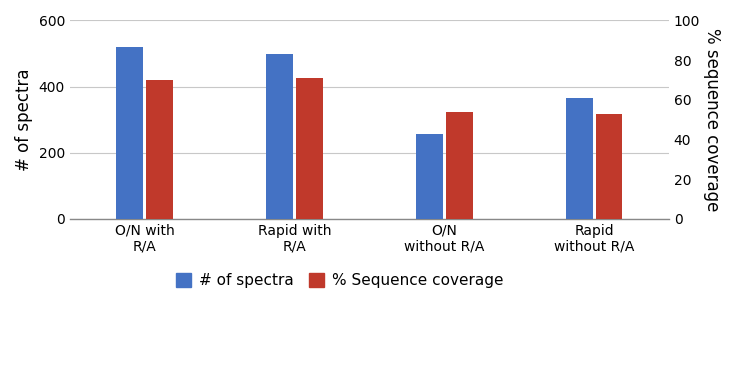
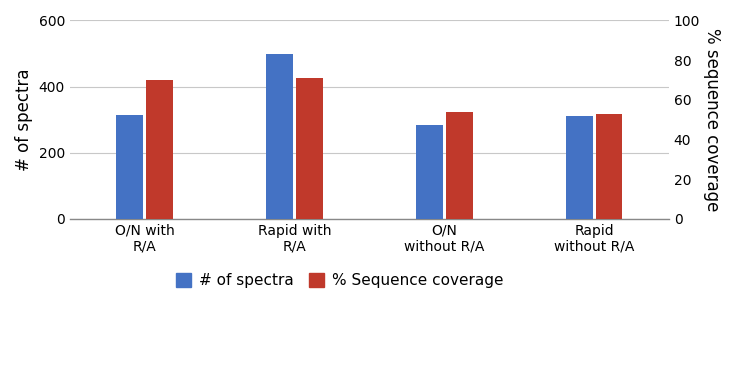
# of spectra/O/N with R/A: 520 -> 315
# of spectra/O/N without R/A: 255 -> 285
# of spectra/Rapid without R/A: 365 -> 310
